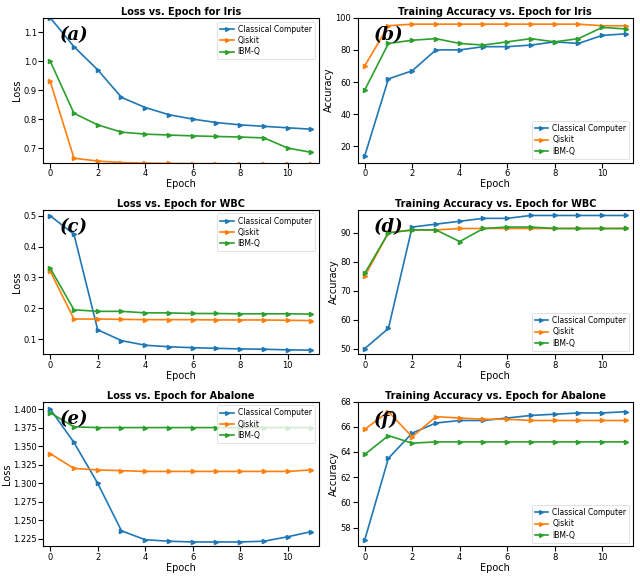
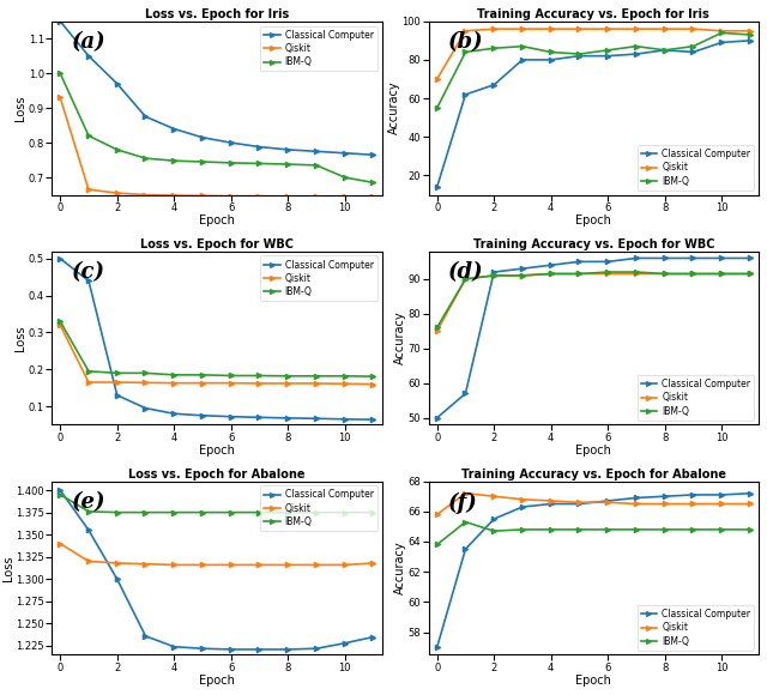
Training Accuracy vs. Epoch for WBC/IBM-Q/4: 87.0 -> 91.5
Training Accuracy vs. Epoch for Abalone/Qiskit/2: 65.2 -> 67.0
